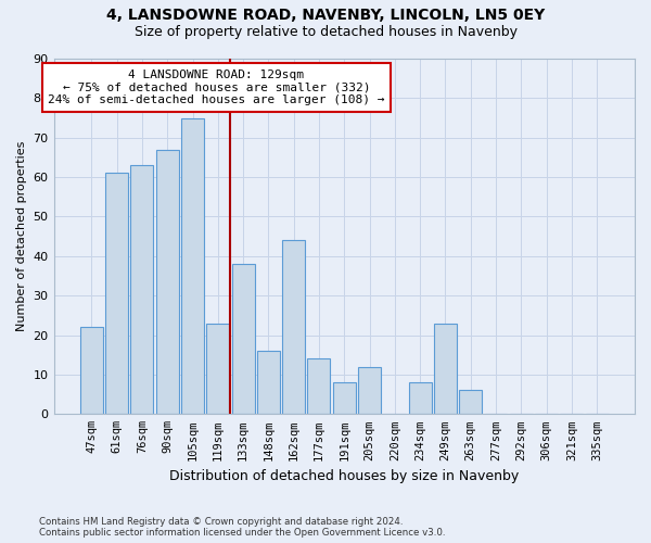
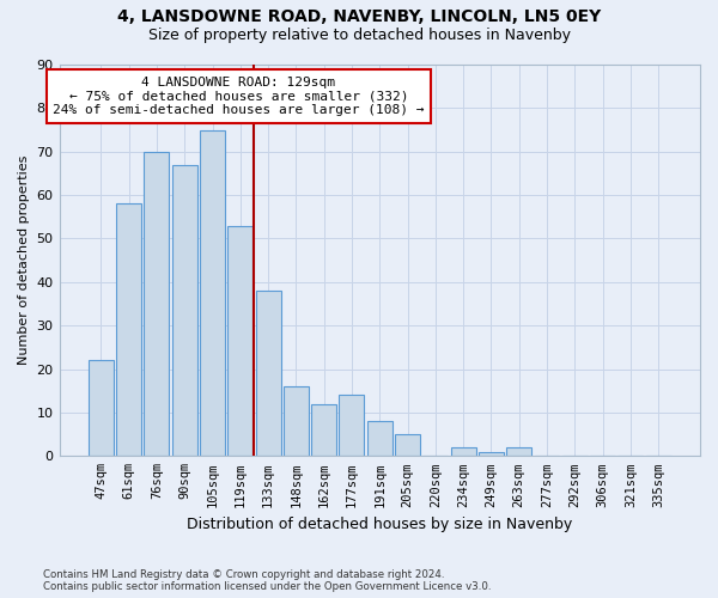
61sqm: 61 -> 58
76sqm: 63 -> 70
119sqm: 23 -> 53
162sqm: 44 -> 12
205sqm: 12 -> 5
234sqm: 8 -> 2
249sqm: 23 -> 1
263sqm: 6 -> 2
